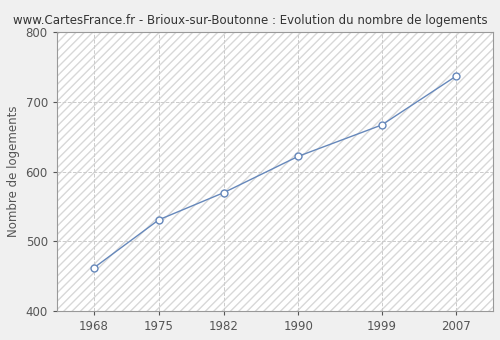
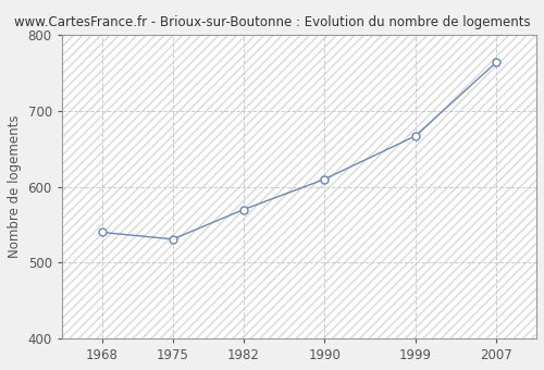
1968: 462 -> 540
1990: 622 -> 610
2007: 737 -> 764
